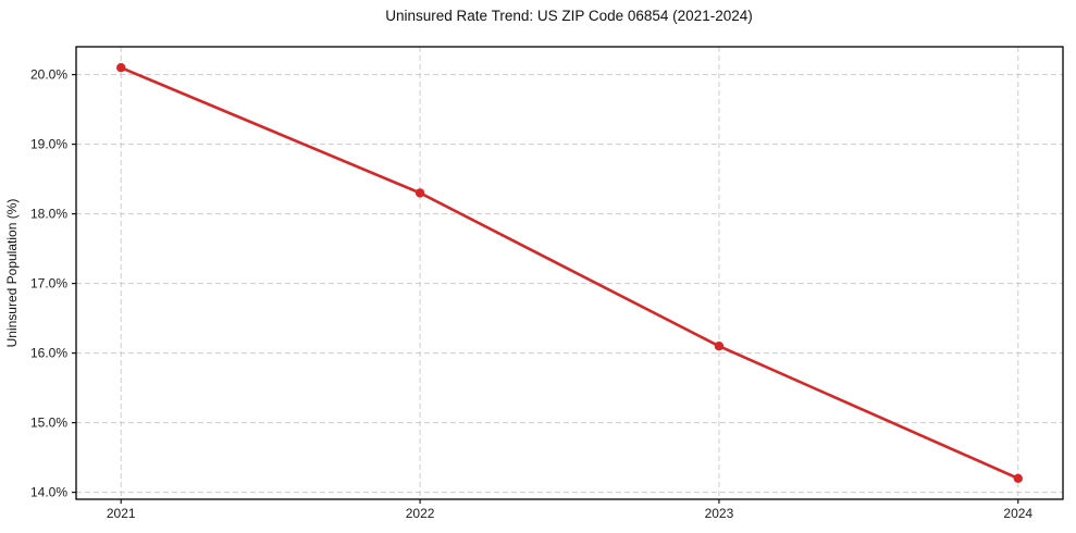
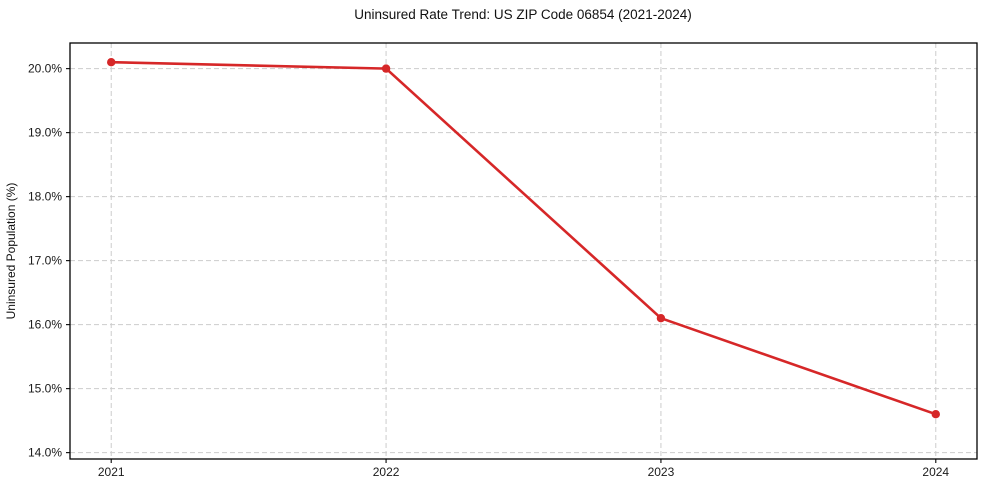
2022: 18.3% -> 20.0%
2024: 14.2% -> 14.6%
